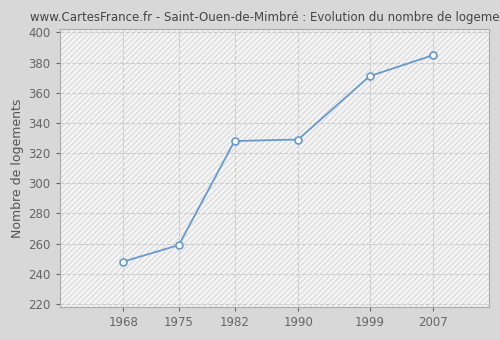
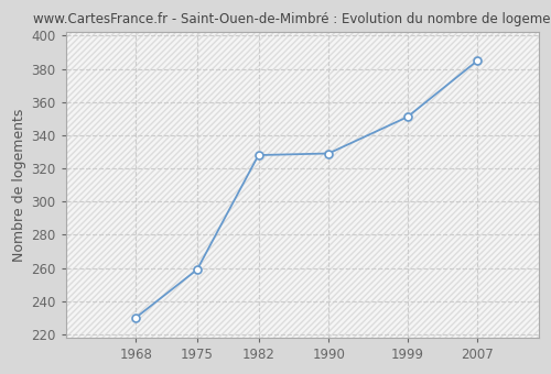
1968: 248 -> 230
1999: 371 -> 351
